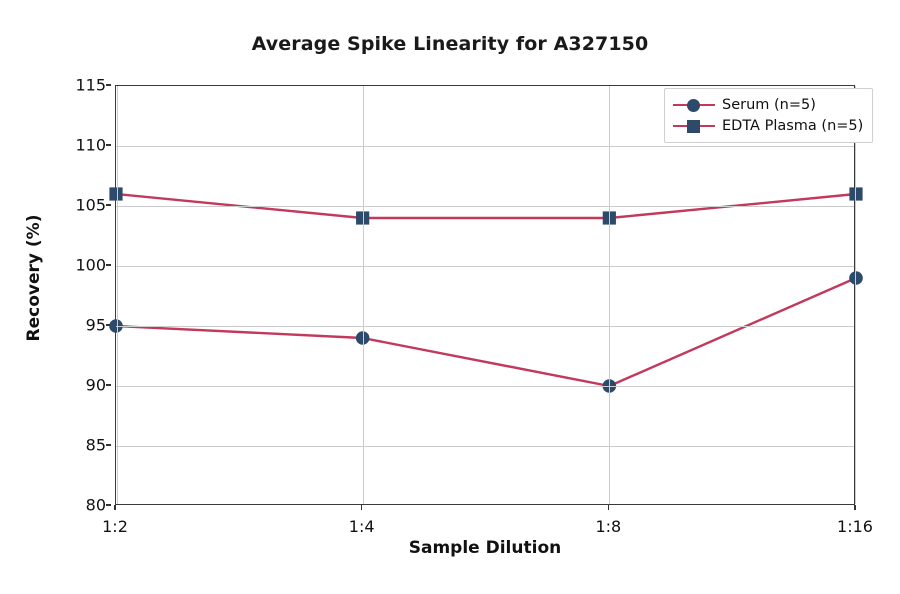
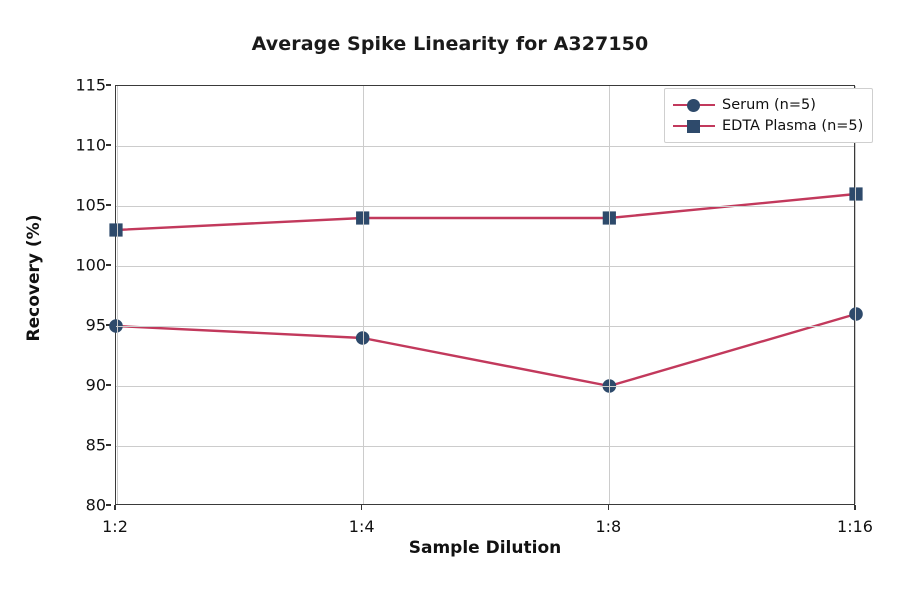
EDTA Plasma (n=5)/1:2: 106 -> 103
Serum (n=5)/1:16: 99 -> 96
